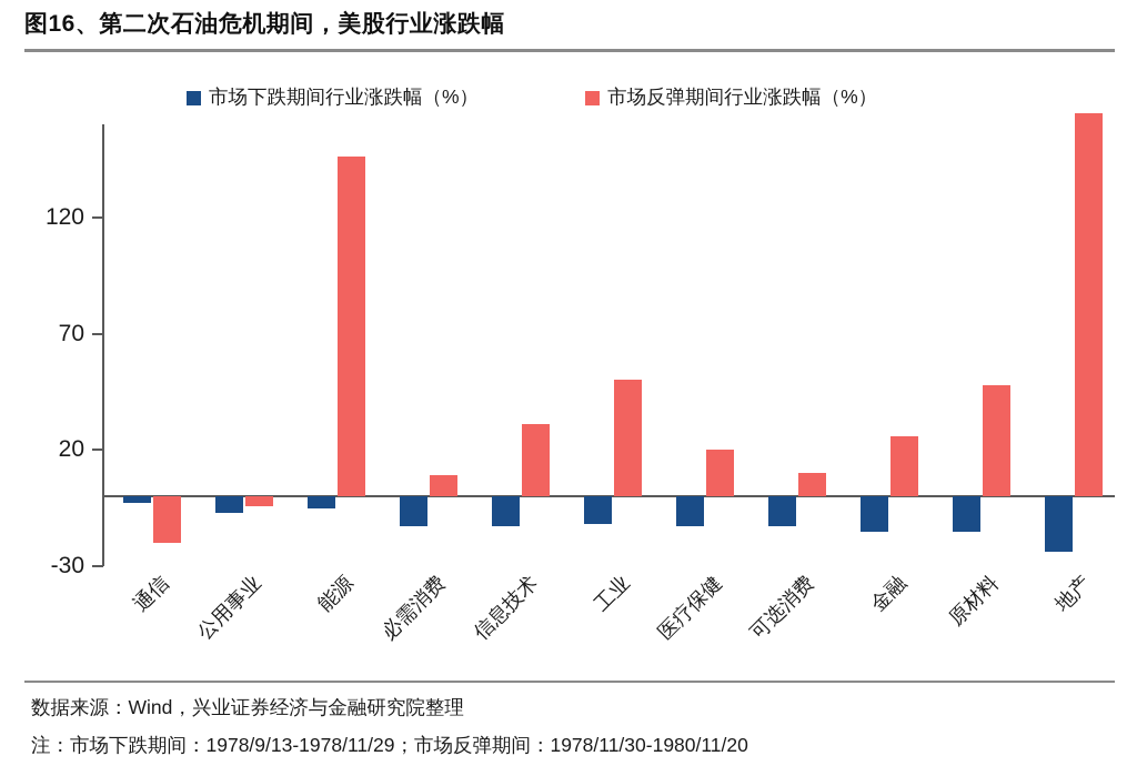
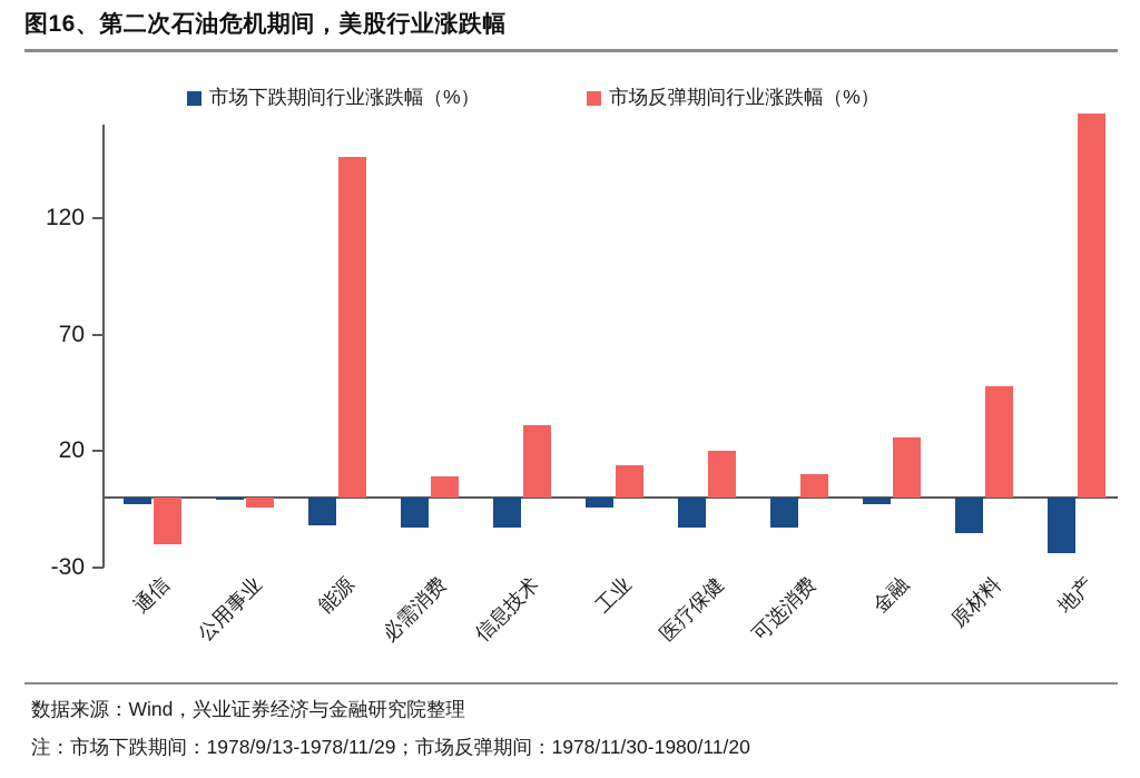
市场下跌期间行业涨跌幅（%）/公用事业: -7 -> -1
市场下跌期间行业涨跌幅（%）/能源: -5 -> -12
市场下跌期间行业涨跌幅（%）/工业: -12 -> -4
市场反弹期间行业涨跌幅（%）/工业: 50 -> 14
市场下跌期间行业涨跌幅（%）/金融: -15 -> -3
